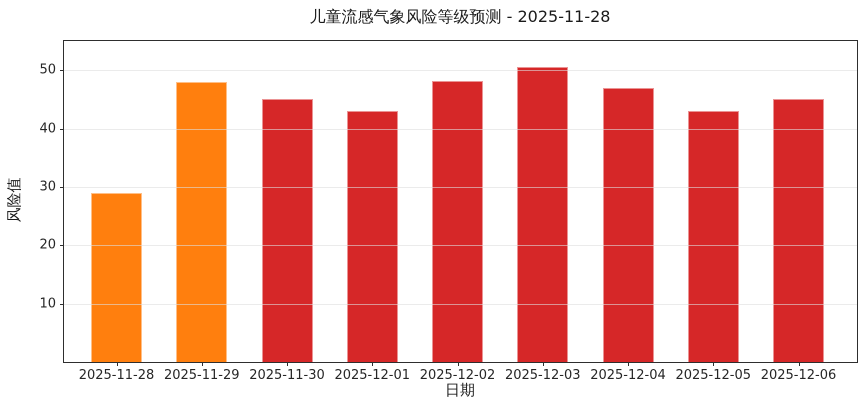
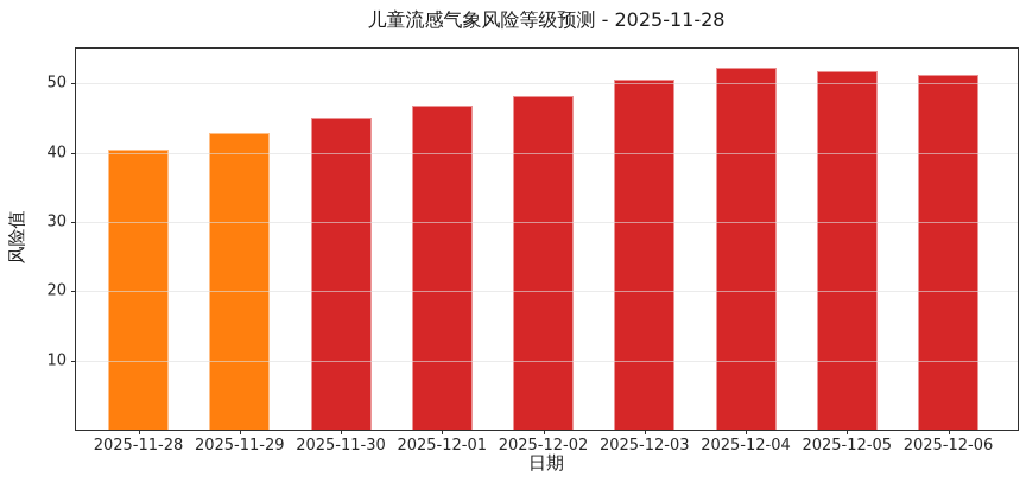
2025-11-28: 29 -> 40
2025-11-29: 48 -> 43
2025-12-01: 43 -> 47
2025-12-04: 47 -> 52
2025-12-05: 43 -> 52
2025-12-06: 45 -> 51
